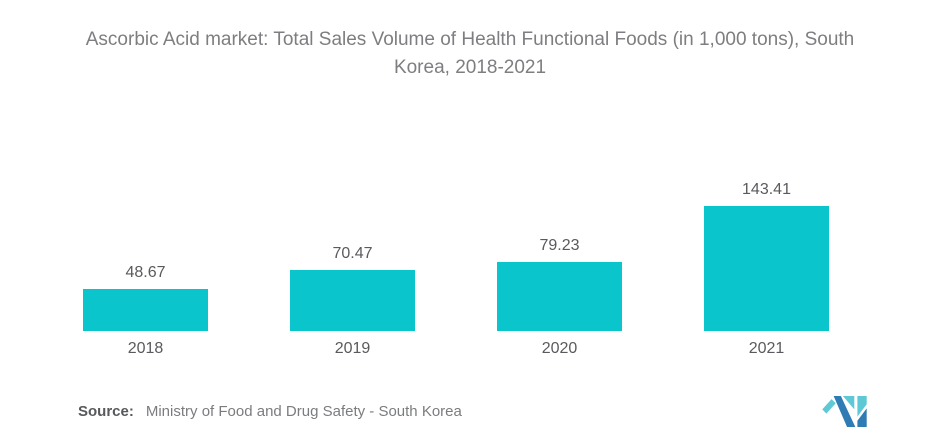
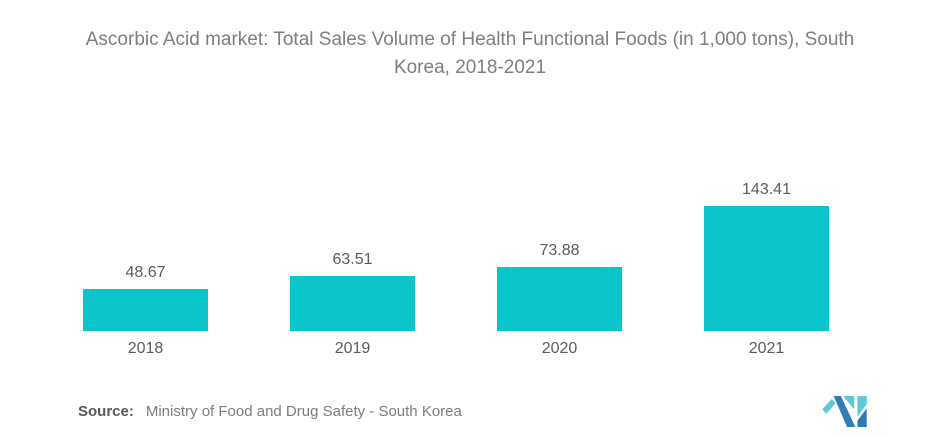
2019: 70.47 -> 63.51
2020: 79.23 -> 73.88
